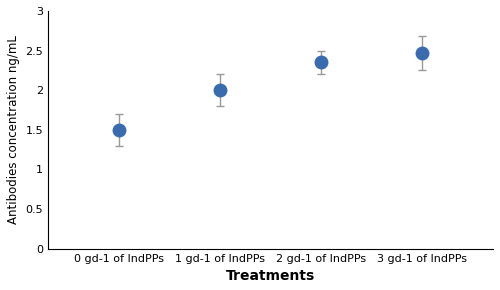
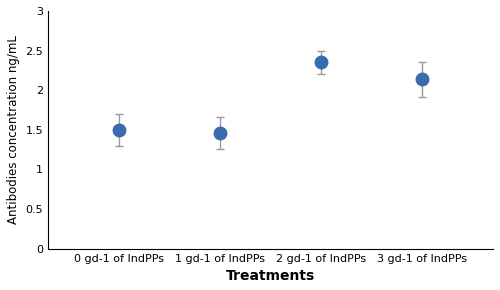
1 gd-1 of IndPPs: 2.00 -> 1.46
3 gd-1 of IndPPs: 2.47 -> 2.14
